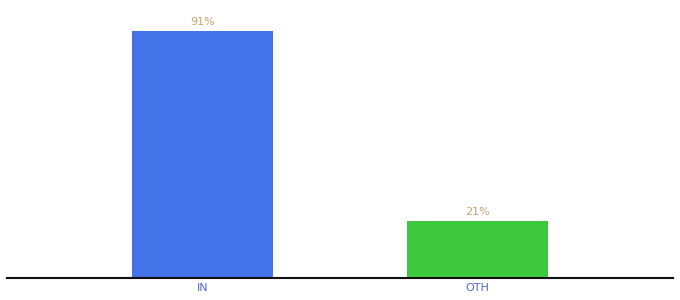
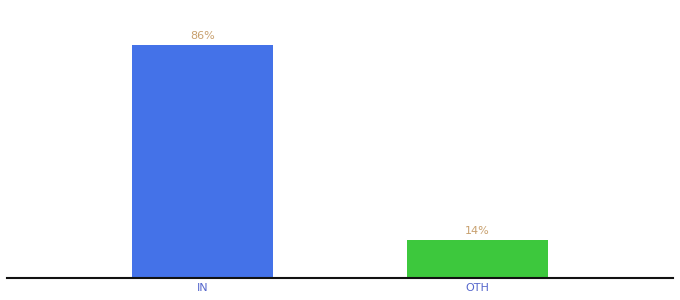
IN: 91% -> 86%
OTH: 21% -> 14%
